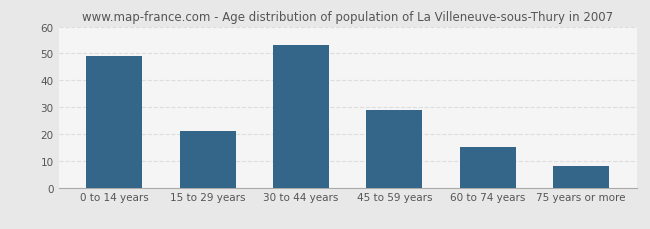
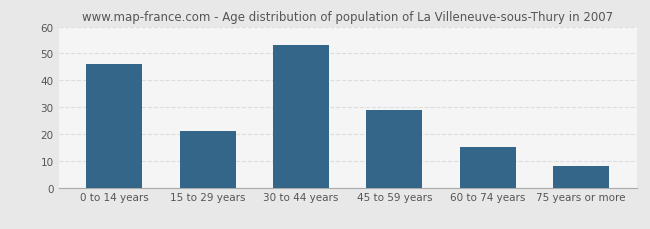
0 to 14 years: 49 -> 46
